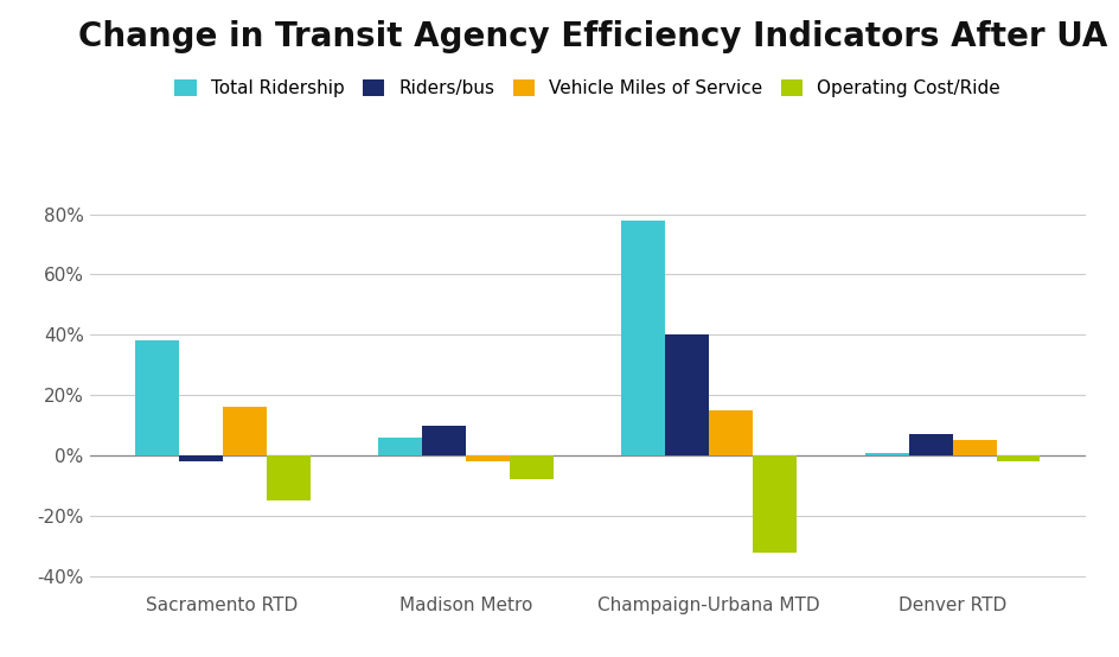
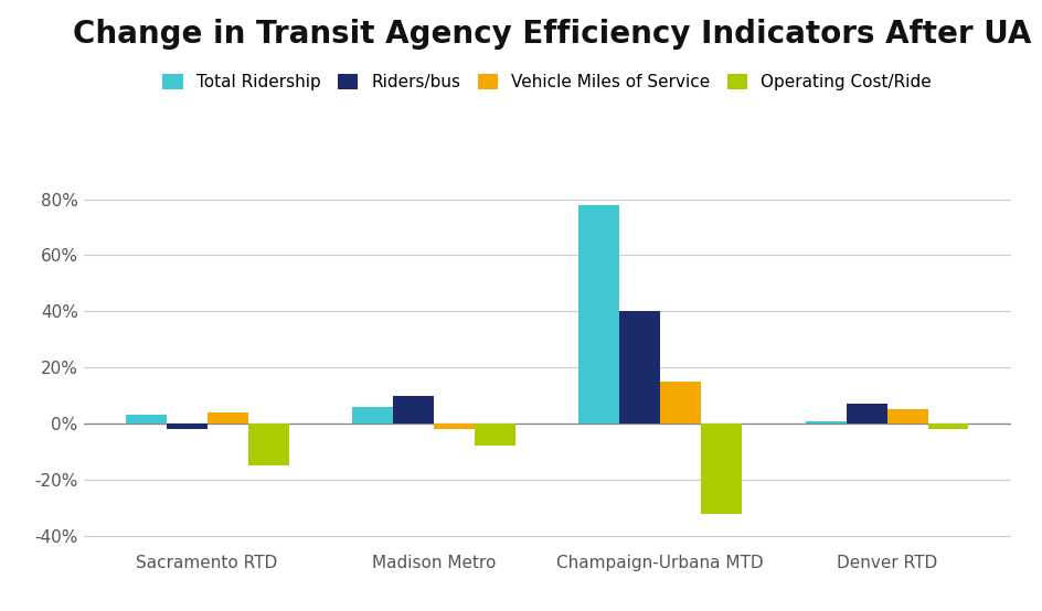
Total Ridership/Sacramento RTD: 38% -> 3%
Vehicle Miles of Service/Sacramento RTD: 16% -> 4%
